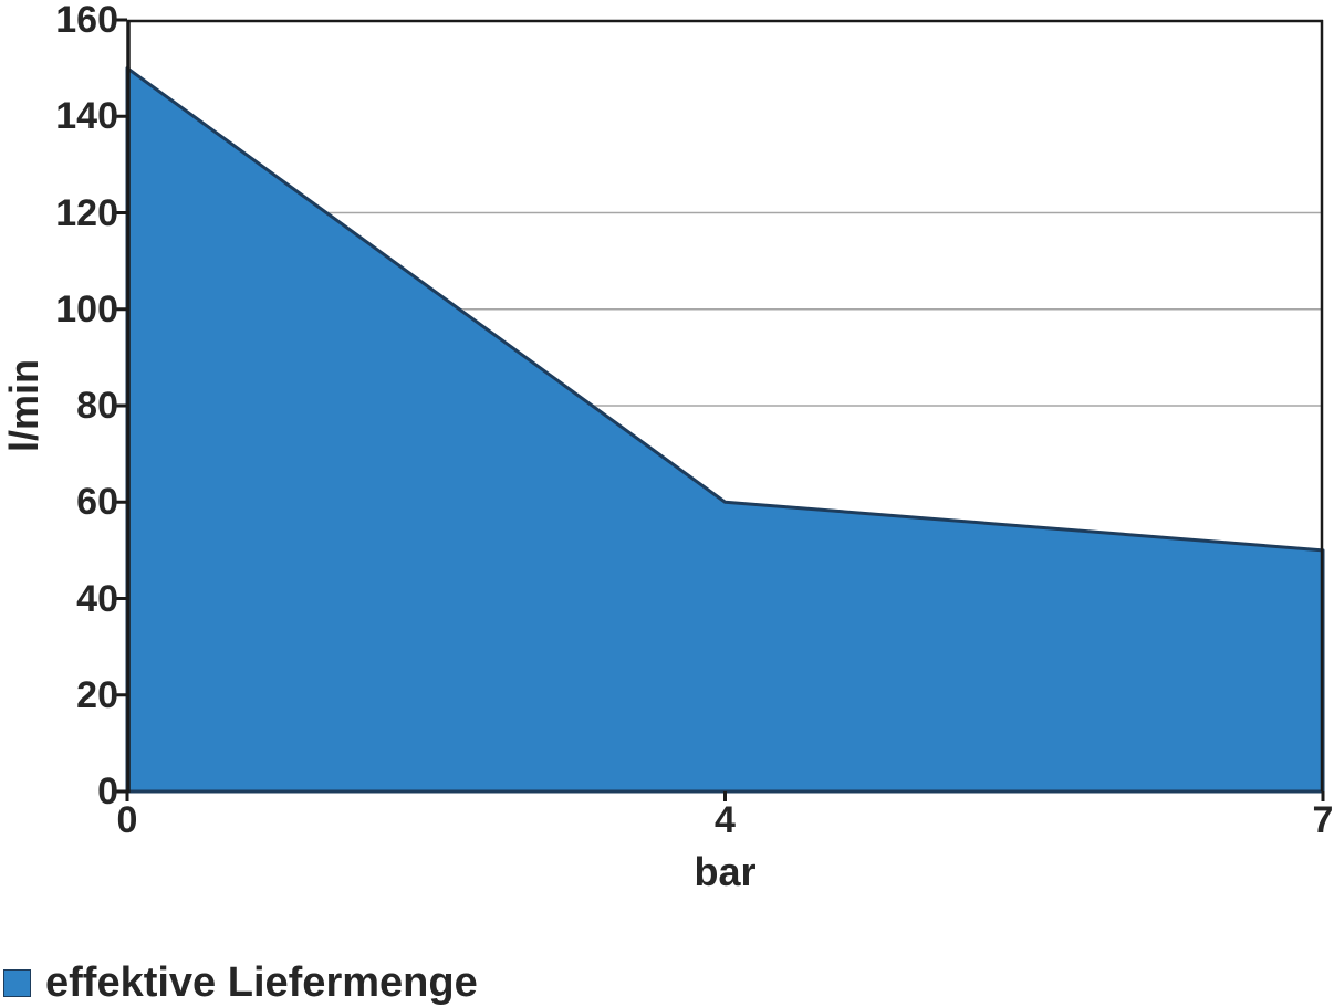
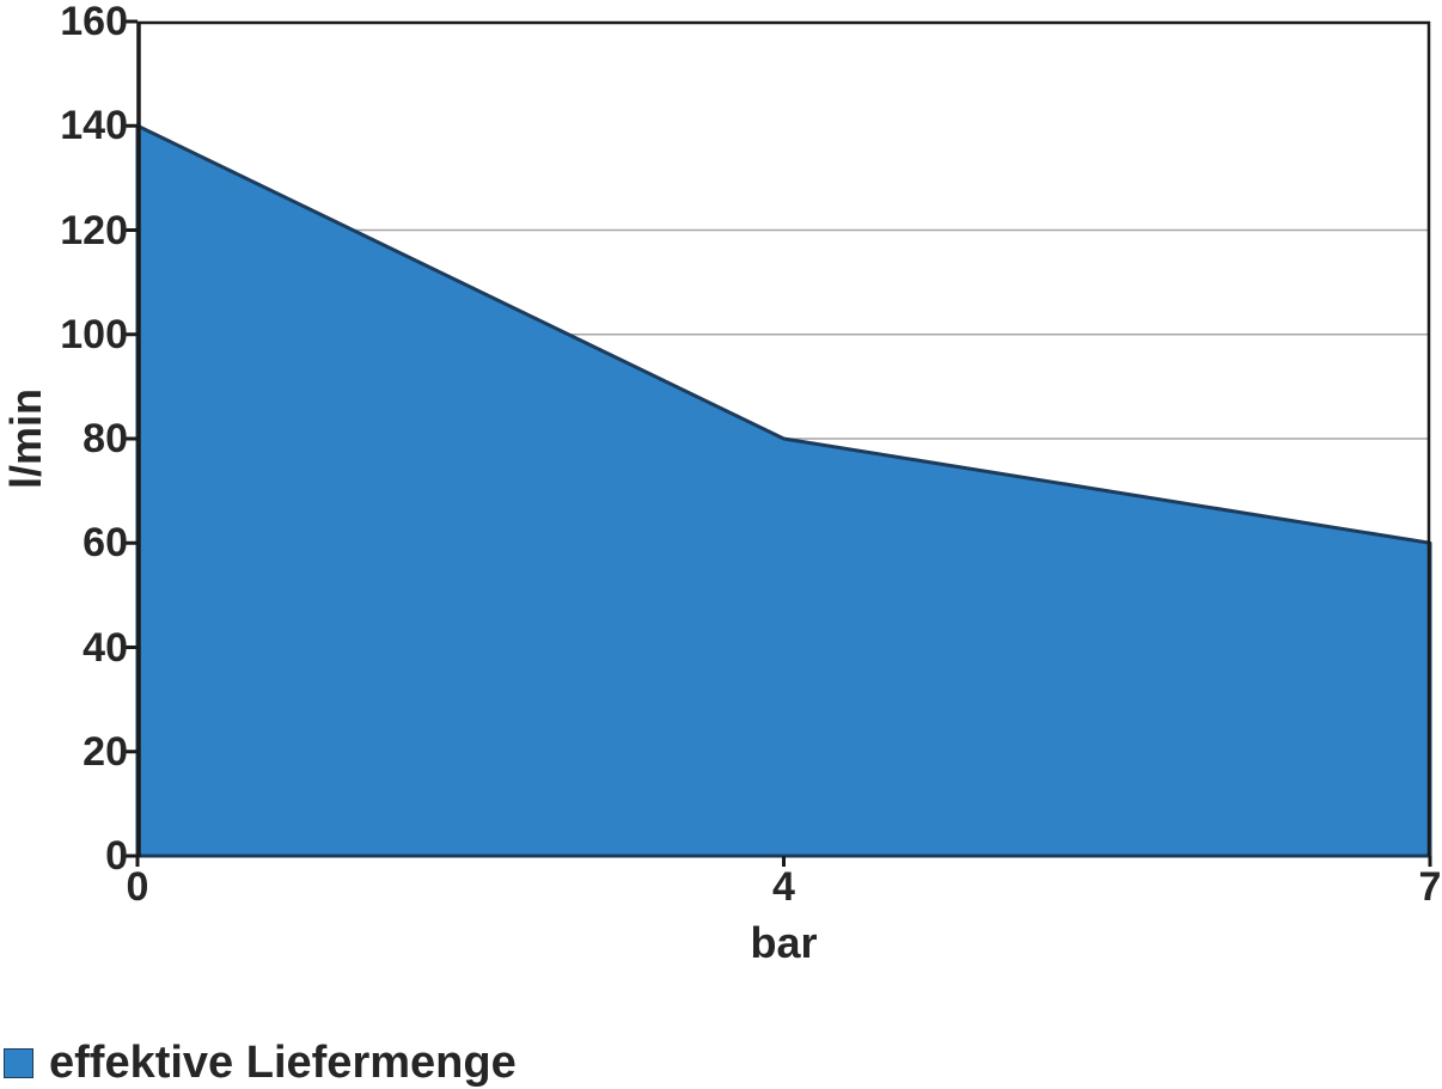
0: 150 -> 140
4: 60 -> 80
7: 50 -> 60
